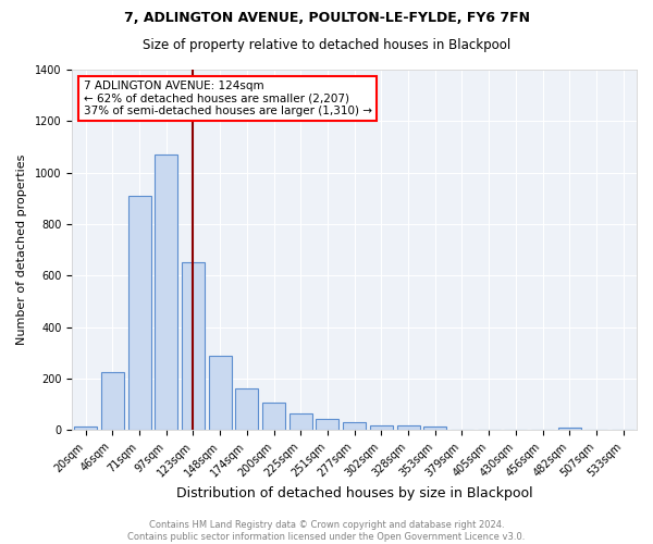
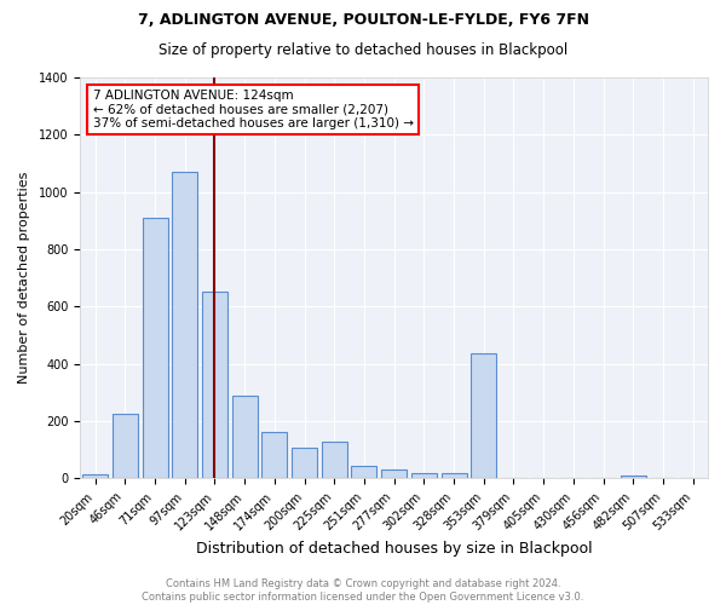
225sqm: 65 -> 130
353sqm: 12 -> 435
